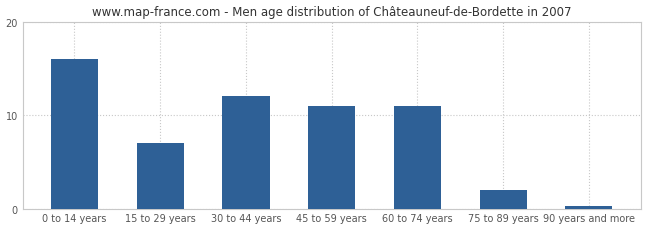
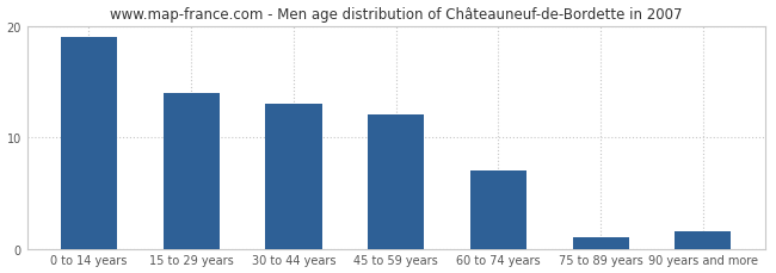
0 to 14 years: 16.0 -> 19.0
15 to 29 years: 7.0 -> 14.0
30 to 44 years: 12.0 -> 13.0
45 to 59 years: 11.0 -> 12.0
60 to 74 years: 11.0 -> 7.0
75 to 89 years: 2.0 -> 1.0
90 years and more: 0.3 -> 1.6
